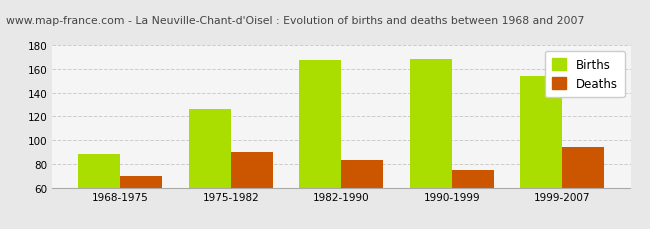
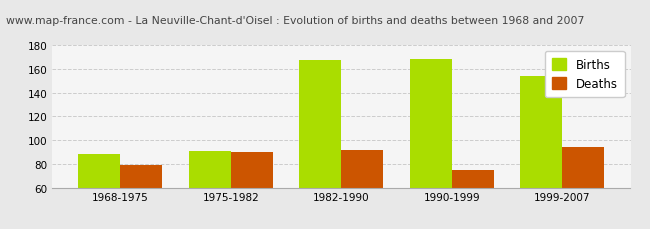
Deaths/1968-1975: 70 -> 79
Births/1975-1982: 126 -> 91
Deaths/1982-1990: 83 -> 92
